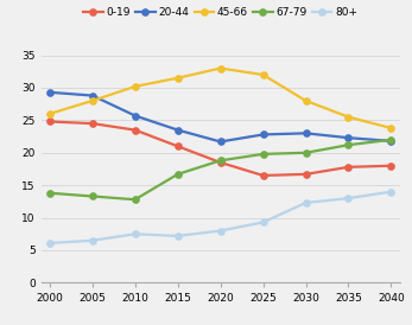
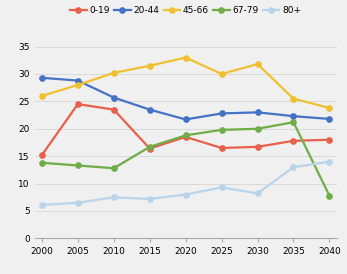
0-19/2000: 24.8 -> 15.2
0-19/2015: 21.0 -> 16.4
45-66/2025: 32.0 -> 30.0
45-66/2030: 28.0 -> 31.8
80+/2030: 12.3 -> 8.2
67-79/2040: 22.0 -> 7.8
